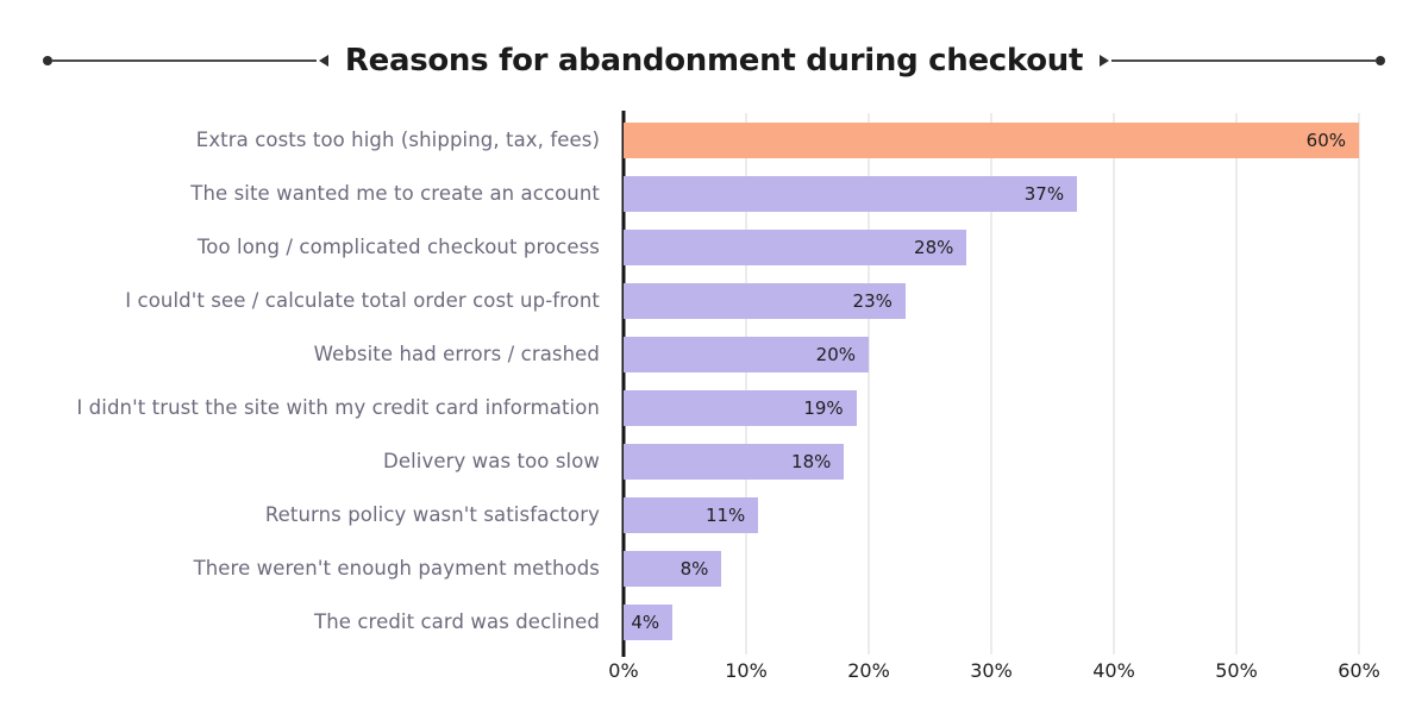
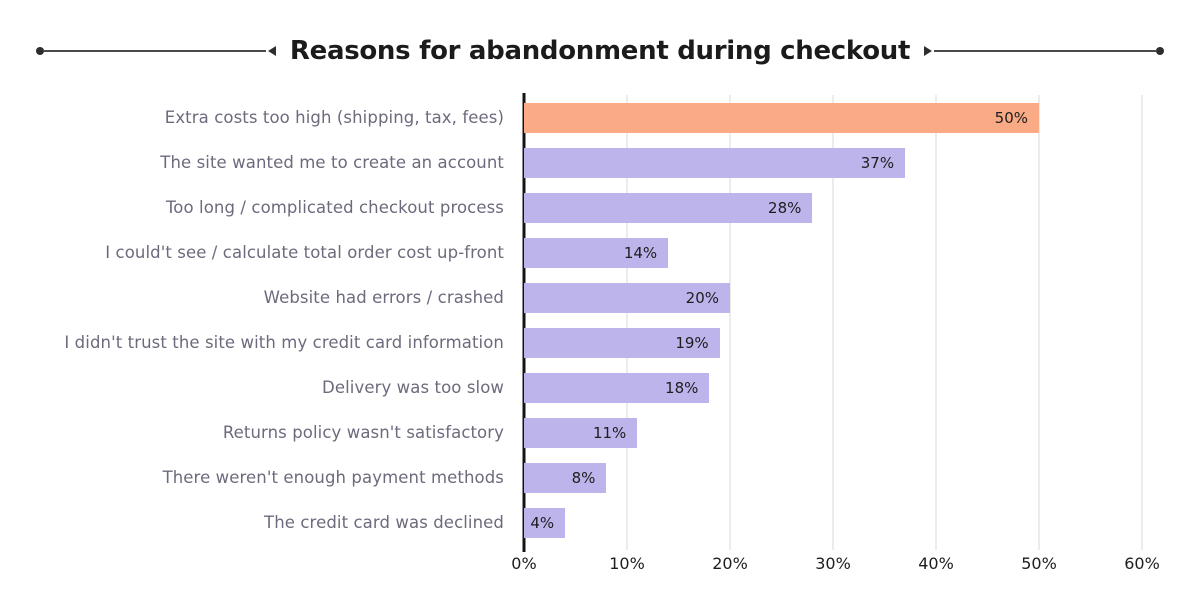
Extra costs too high (shipping, tax, fees): 60% -> 50%
I could't see / calculate total order cost up-front: 23% -> 14%
